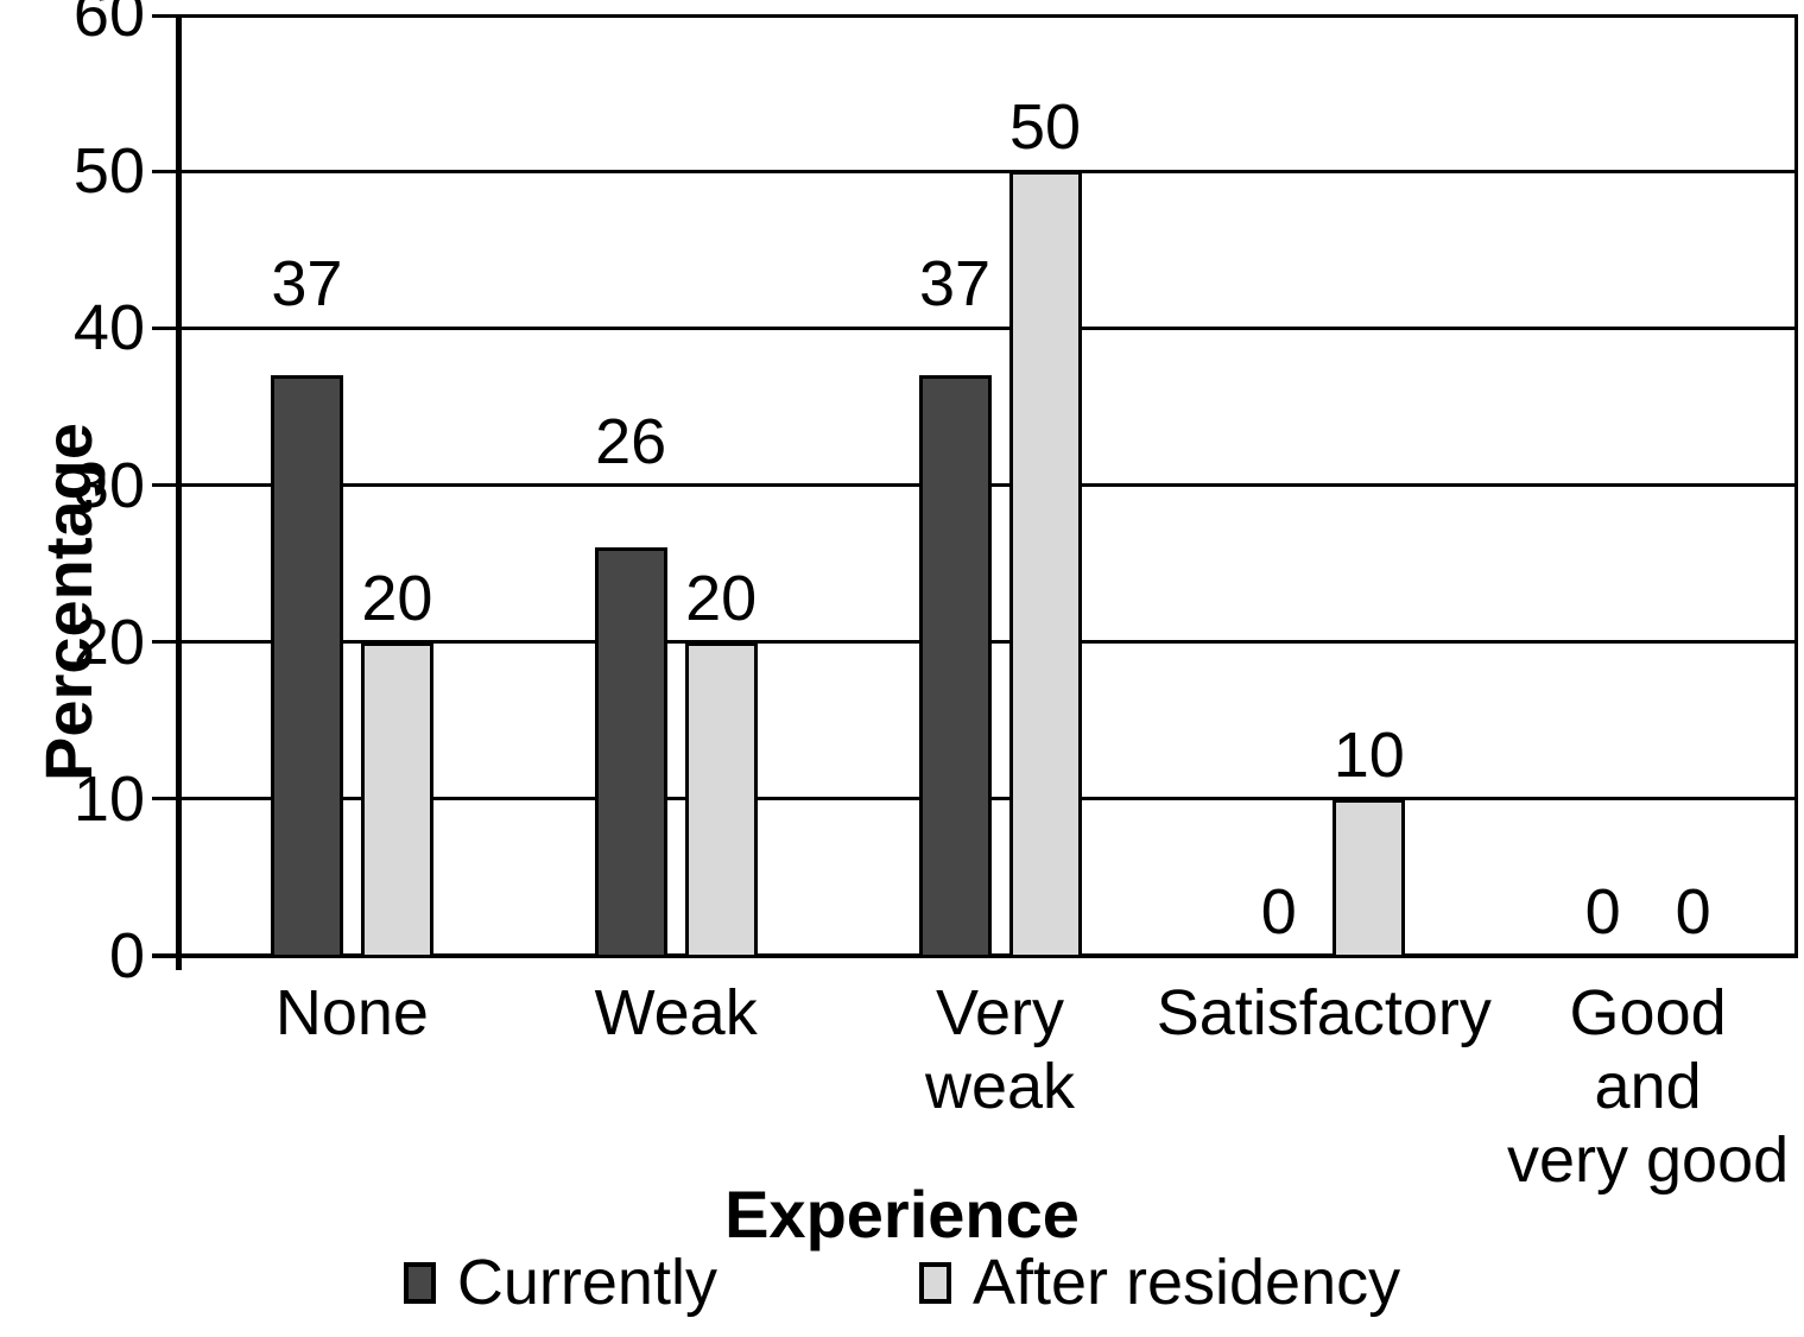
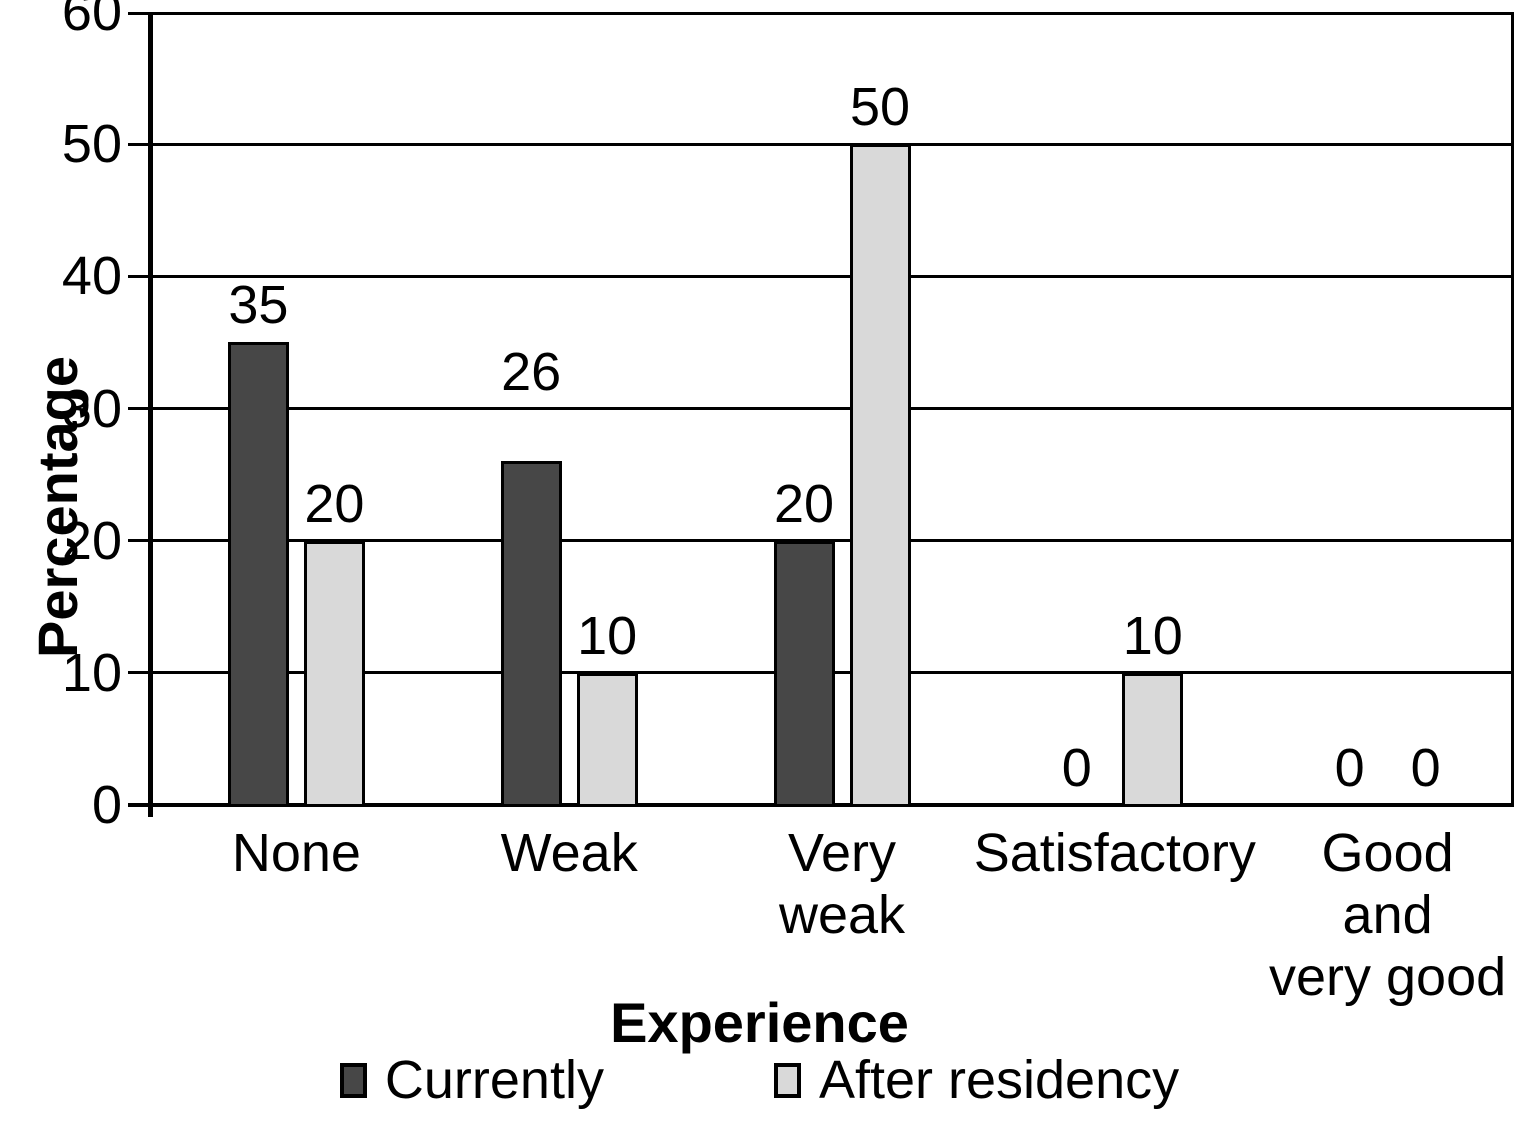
Currently/None: 37 -> 35
After residency/Weak: 20 -> 10
Currently/Very weak: 37 -> 20
